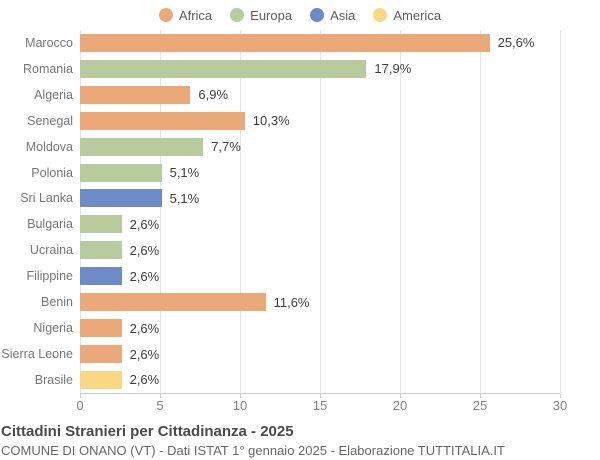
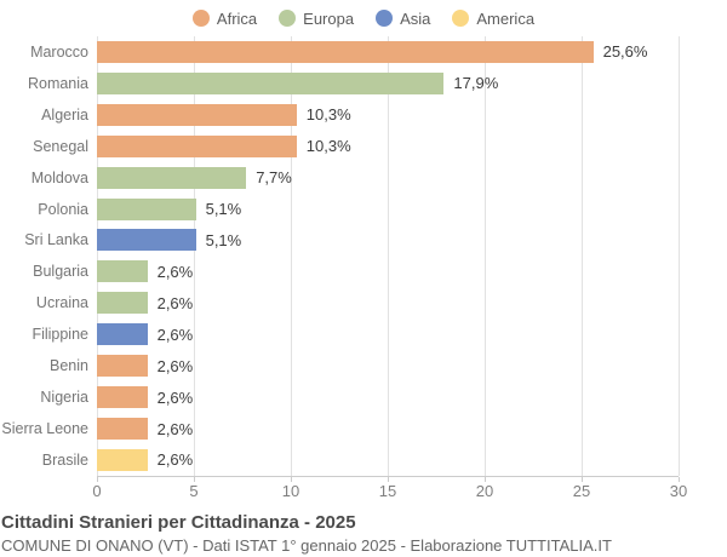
Algeria: 6,9% -> 10,3%
Benin: 11,6% -> 2,6%
